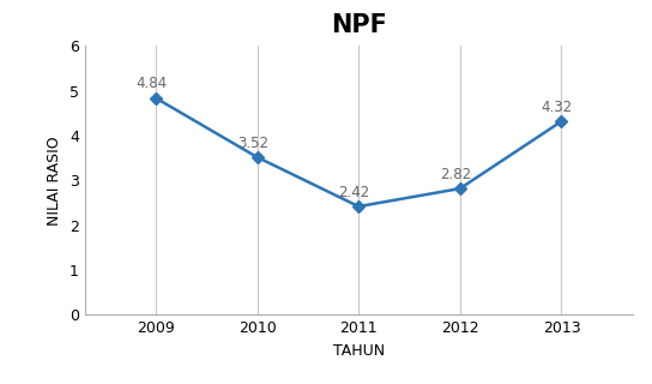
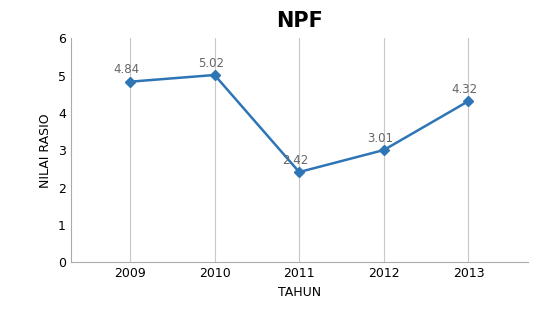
2010: 3.52 -> 5.02
2012: 2.82 -> 3.01
